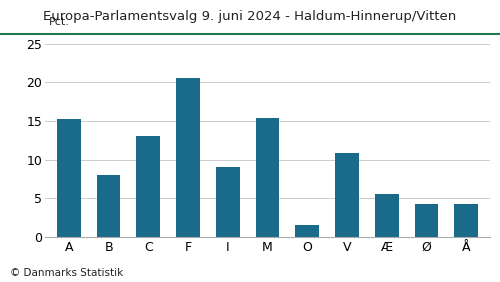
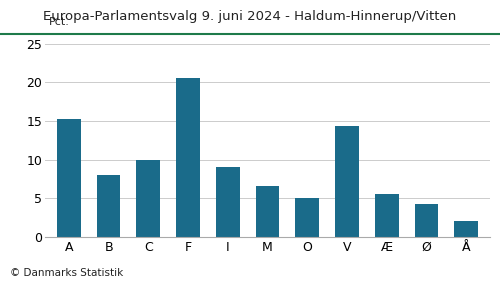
C: 13.0 -> 10.0
M: 15.4 -> 6.6
O: 1.6 -> 5.0
V: 10.8 -> 14.3
Å: 4.2 -> 2.1
